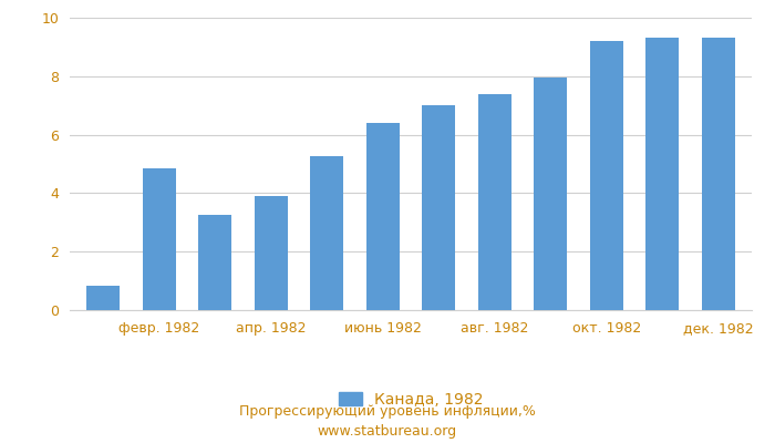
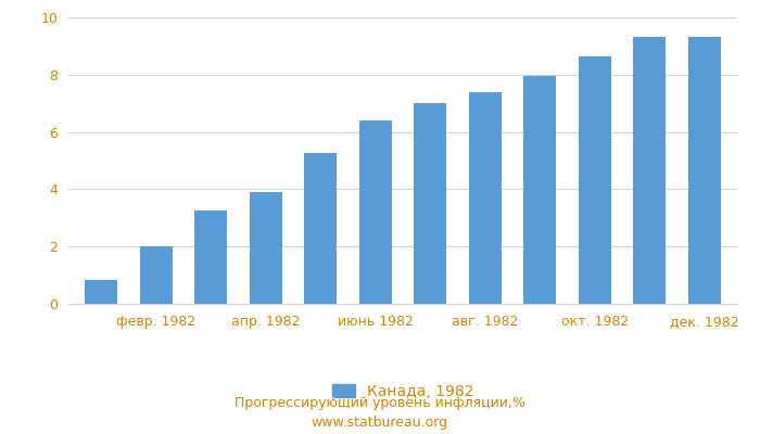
февр. 1982: 4.85 -> 2.00
окт. 1982: 9.20 -> 8.65
